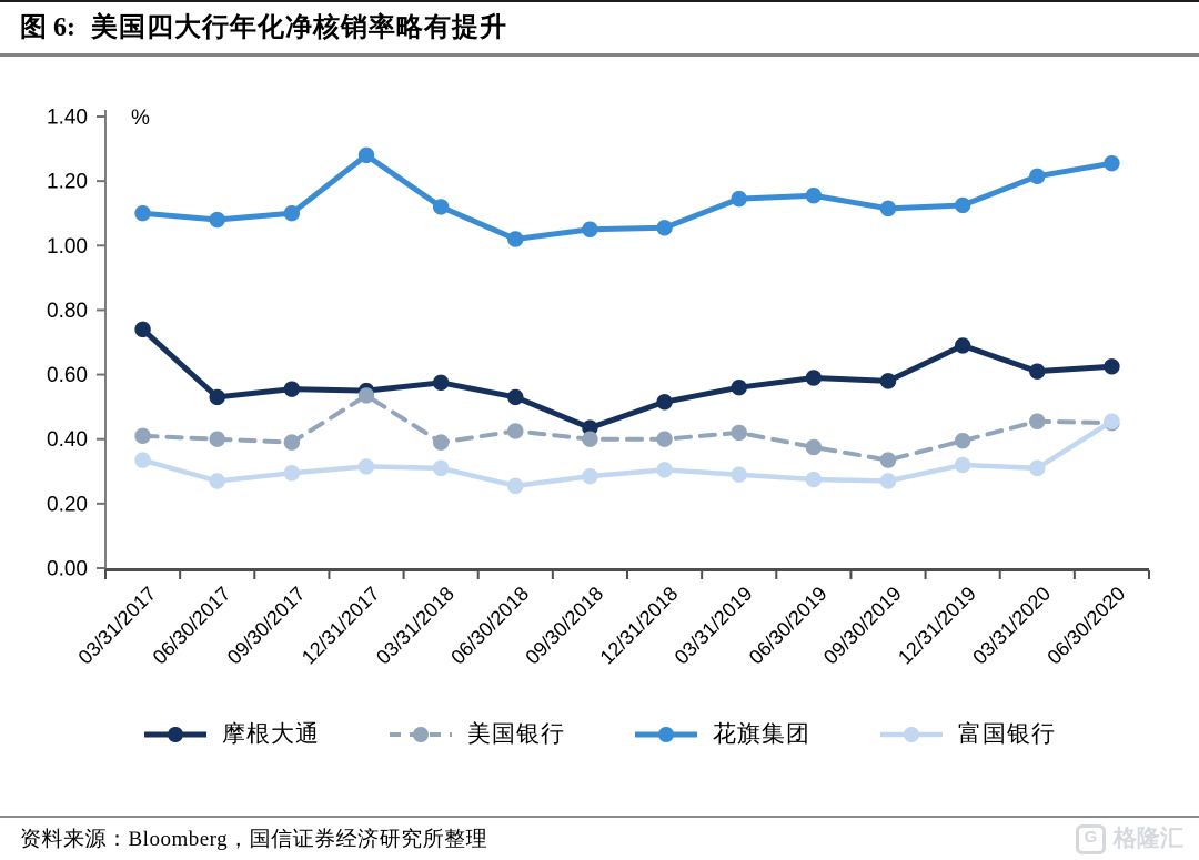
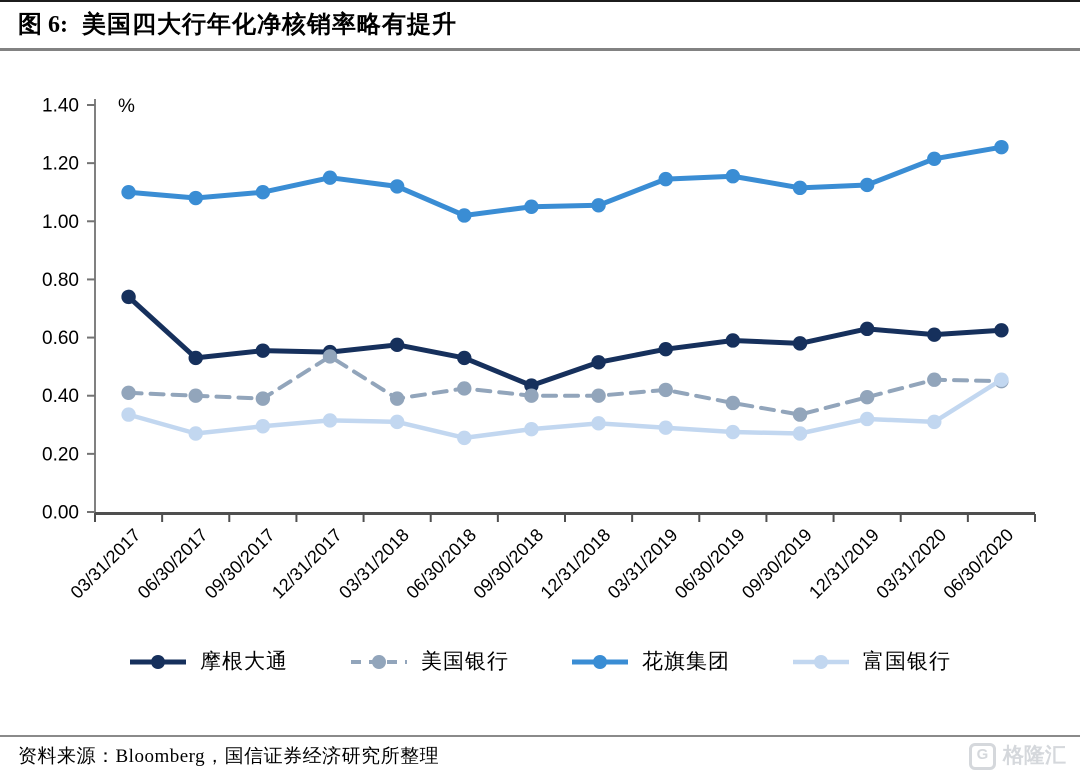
花旗集团/12/31/2017: 1.28 -> 1.15
摩根大通/12/31/2019: 0.69 -> 0.63
